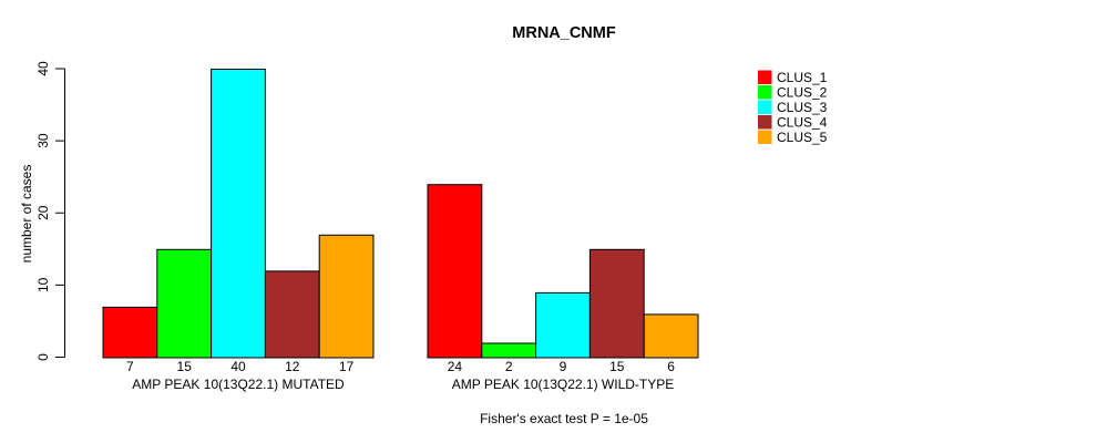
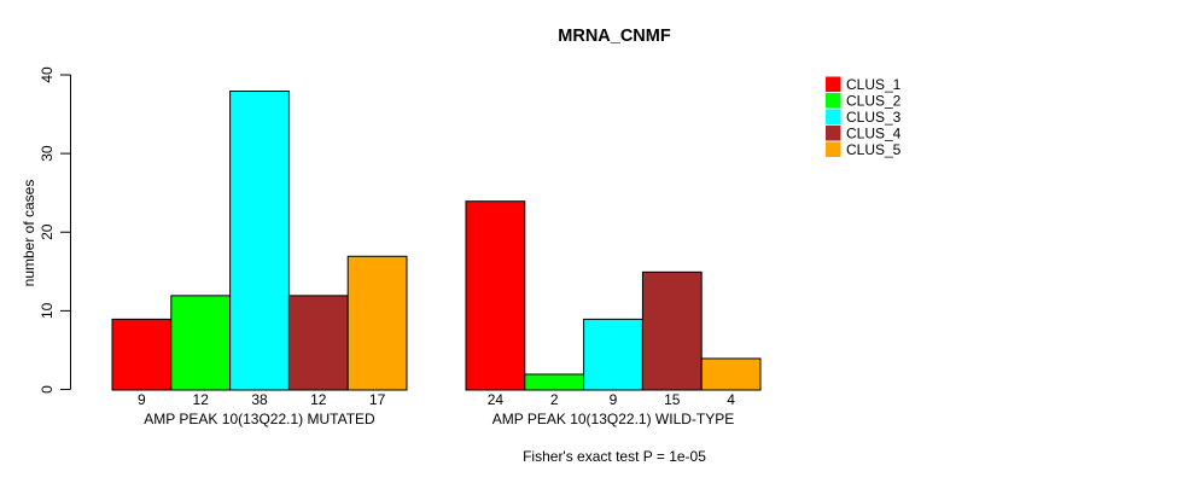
CLUS_1/AMP PEAK 10(13Q22.1) MUTATED: 7 -> 9
CLUS_2/AMP PEAK 10(13Q22.1) MUTATED: 15 -> 12
CLUS_3/AMP PEAK 10(13Q22.1) MUTATED: 40 -> 38
CLUS_5/AMP PEAK 10(13Q22.1) WILD-TYPE: 6 -> 4
